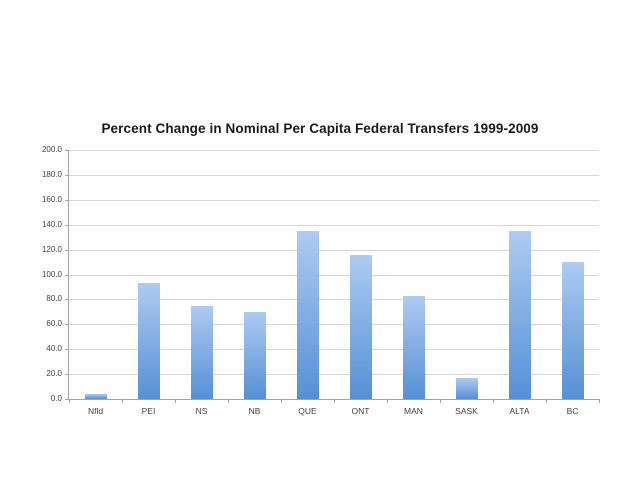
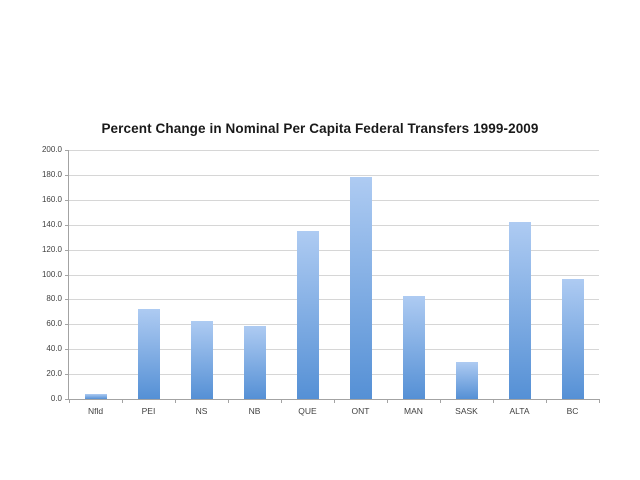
PEI: 93 -> 72
NS: 75 -> 63
NB: 70 -> 59
ONT: 116 -> 178
SASK: 17 -> 30
ALTA: 135 -> 142
BC: 110 -> 96
